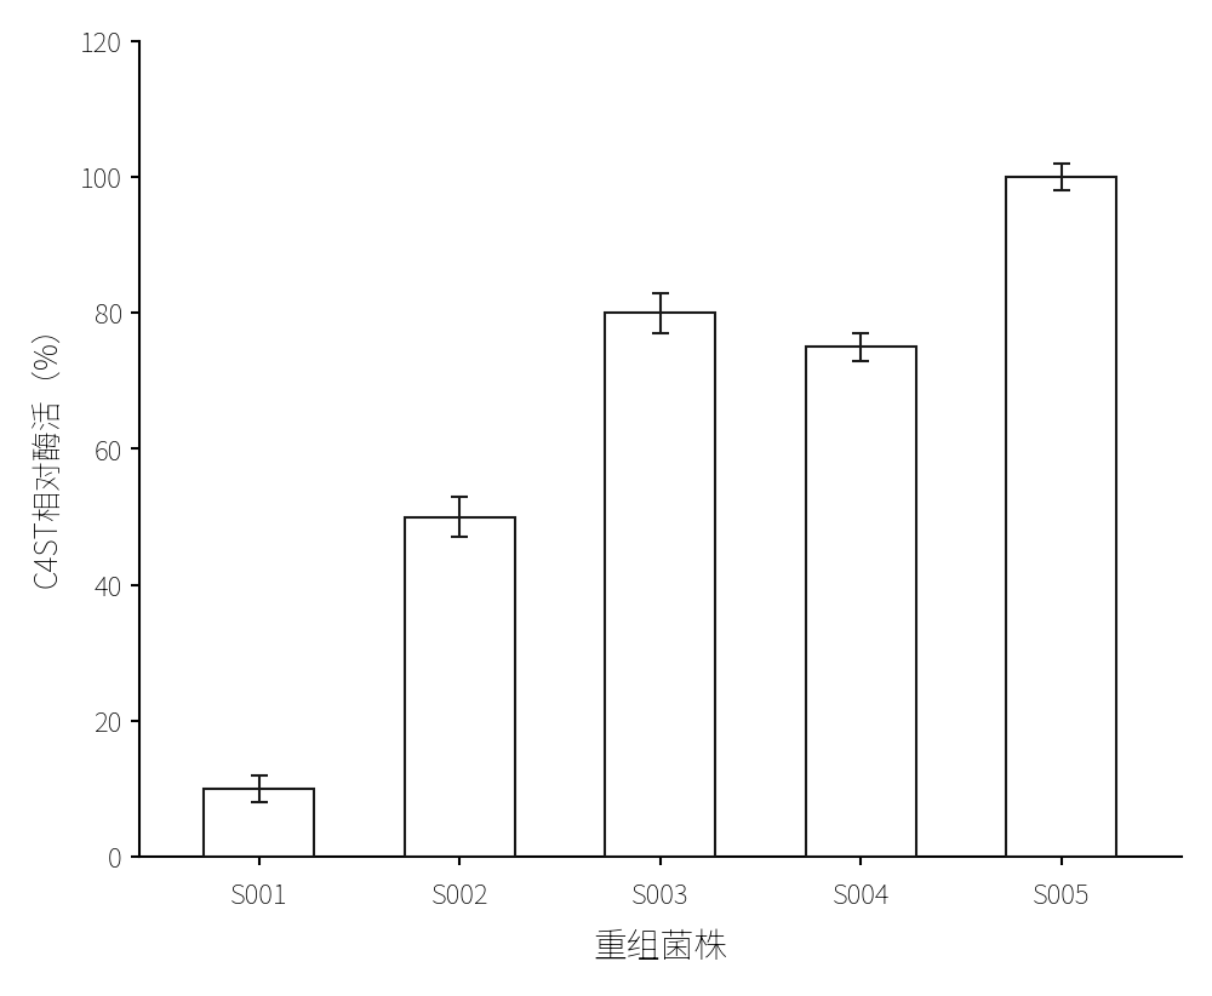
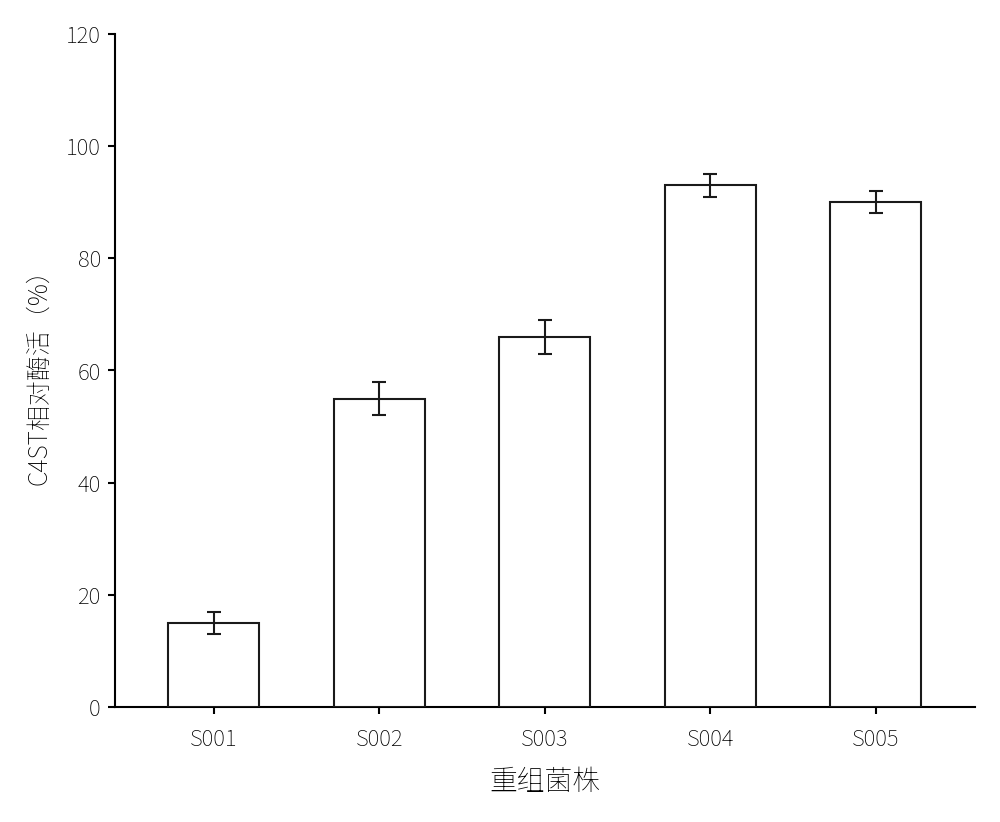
S001: 10 -> 15
S002: 50 -> 55
S003: 80 -> 66
S004: 75 -> 93
S005: 100 -> 90
